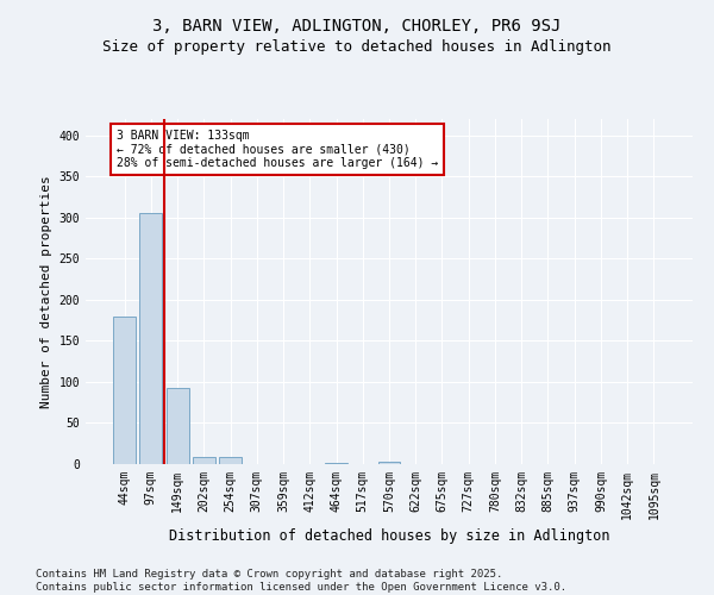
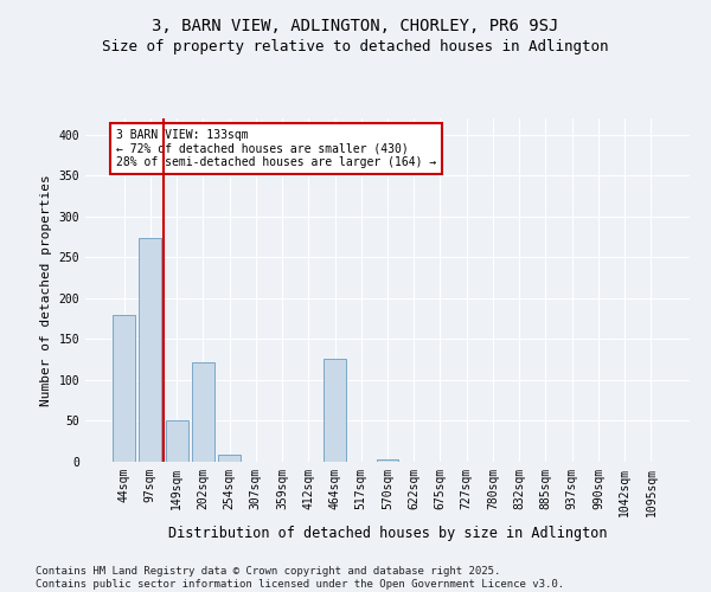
97sqm: 305 -> 274
149sqm: 92 -> 50
202sqm: 8 -> 122
464sqm: 2 -> 126
